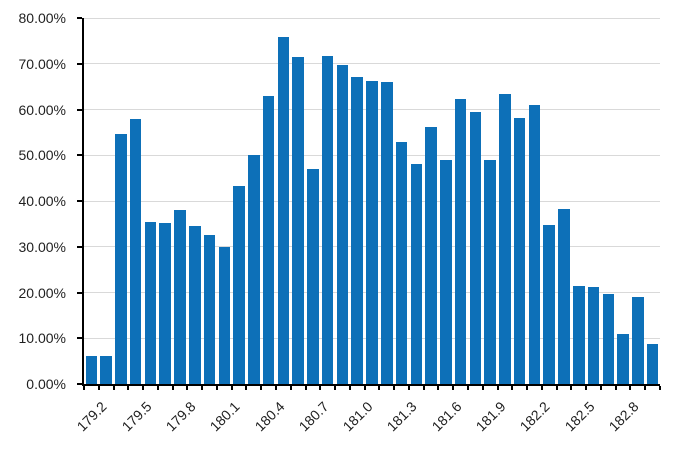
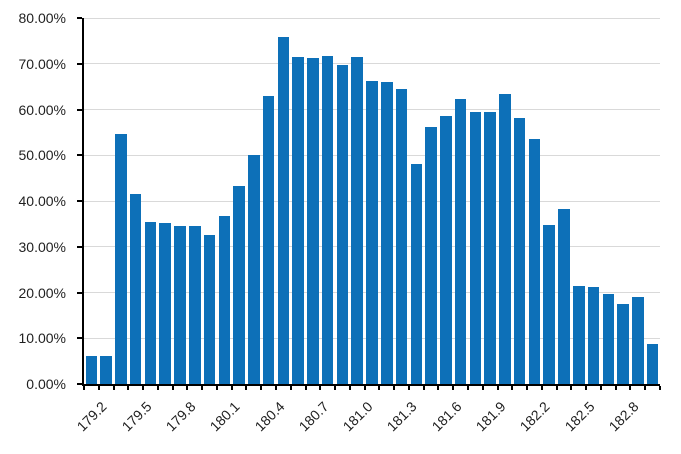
179.5: 58% -> 42%
179.8: 38% -> 34%
180.1: 30% -> 37%
180.7: 47% -> 71%
181.0: 67% -> 71%
181.3: 53% -> 64%
181.6: 49% -> 58%
181.9: 49% -> 60%
182.2: 61% -> 54%
182.8: 11% -> 18%
